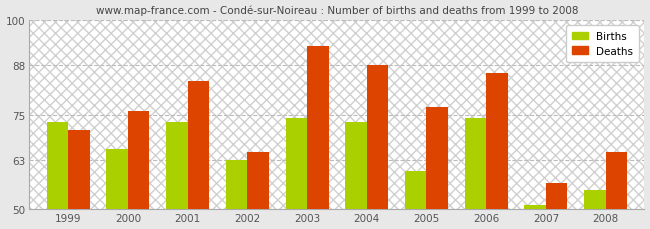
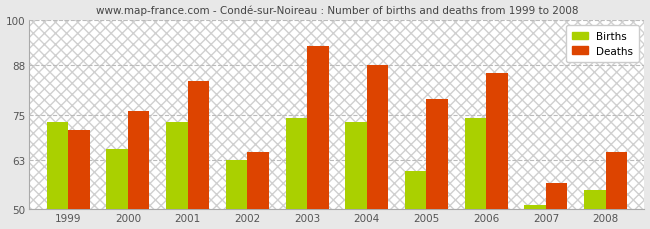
Deaths/2005: 77 -> 79
